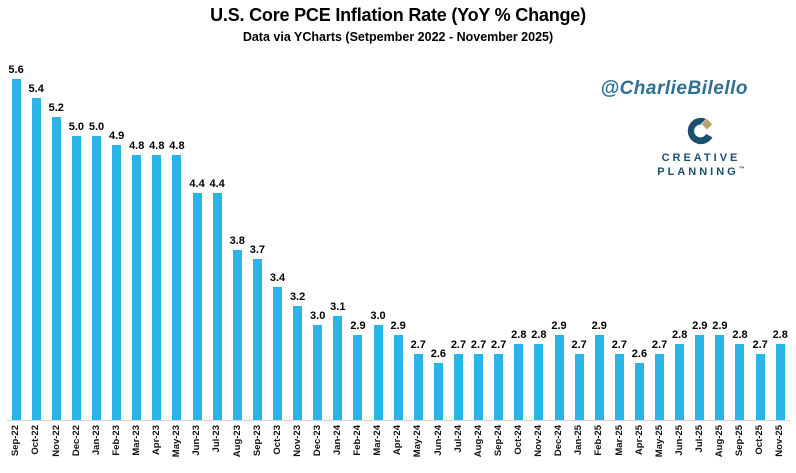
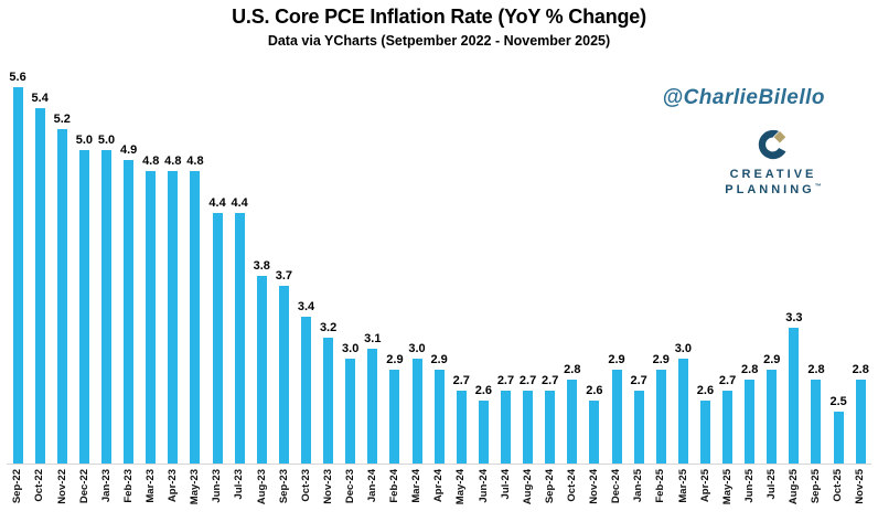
Nov-24: 2.8 -> 2.6
Mar-25: 2.7 -> 3.0
Aug-25: 2.9 -> 3.3
Oct-25: 2.7 -> 2.5
